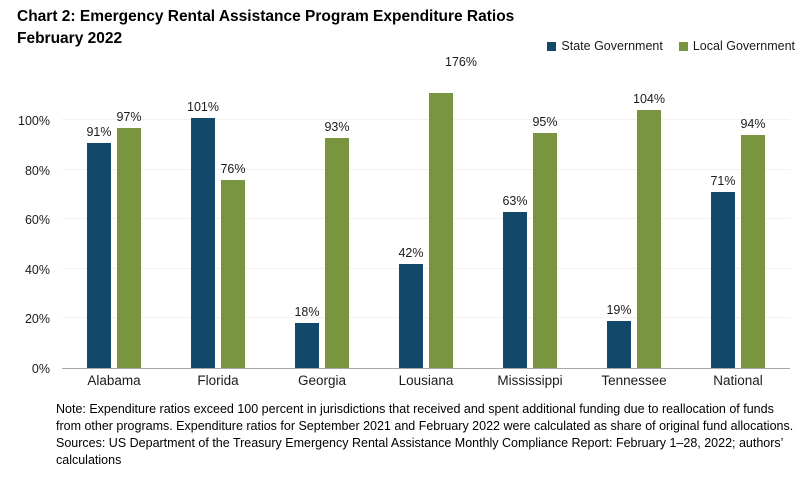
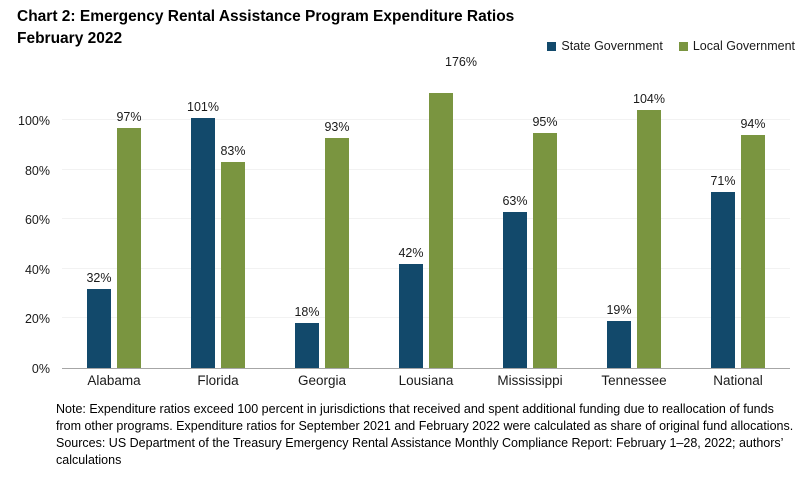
State Government/Alabama: 91% -> 32%
Local Government/Florida: 76% -> 83%
